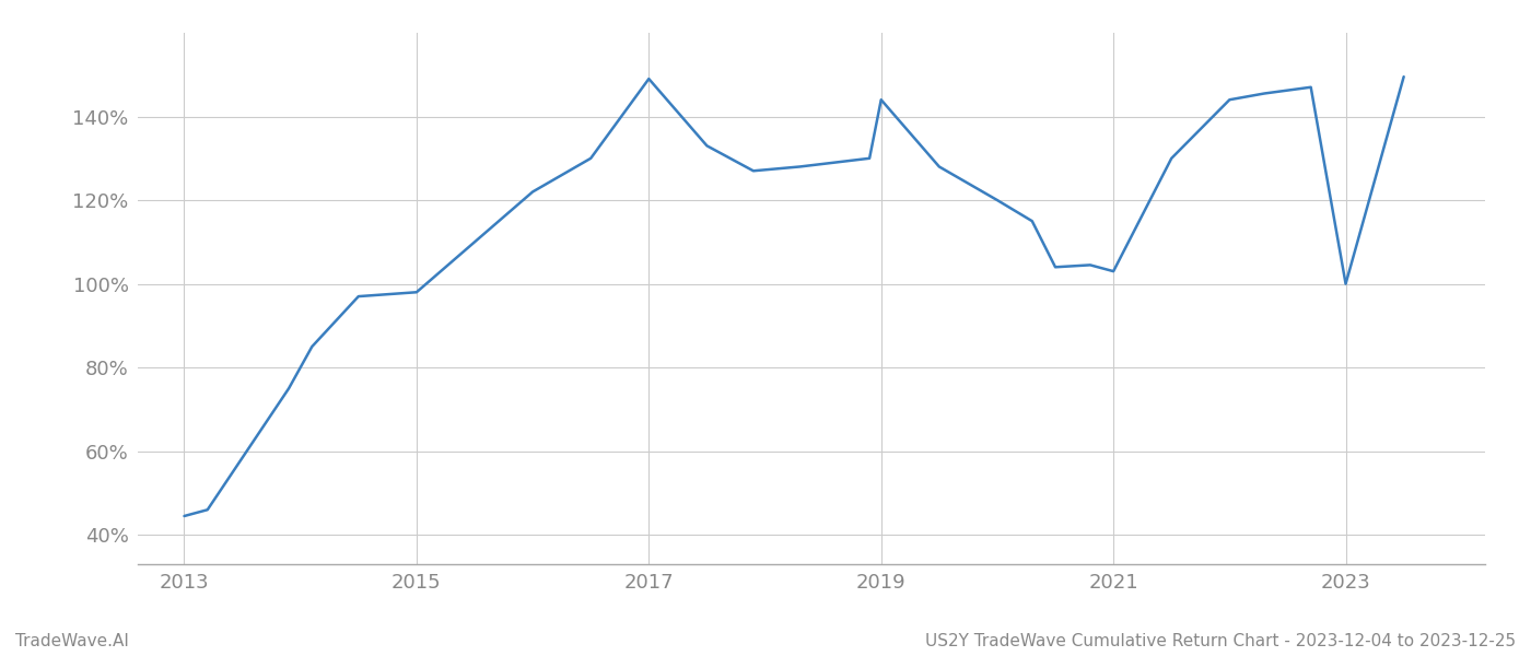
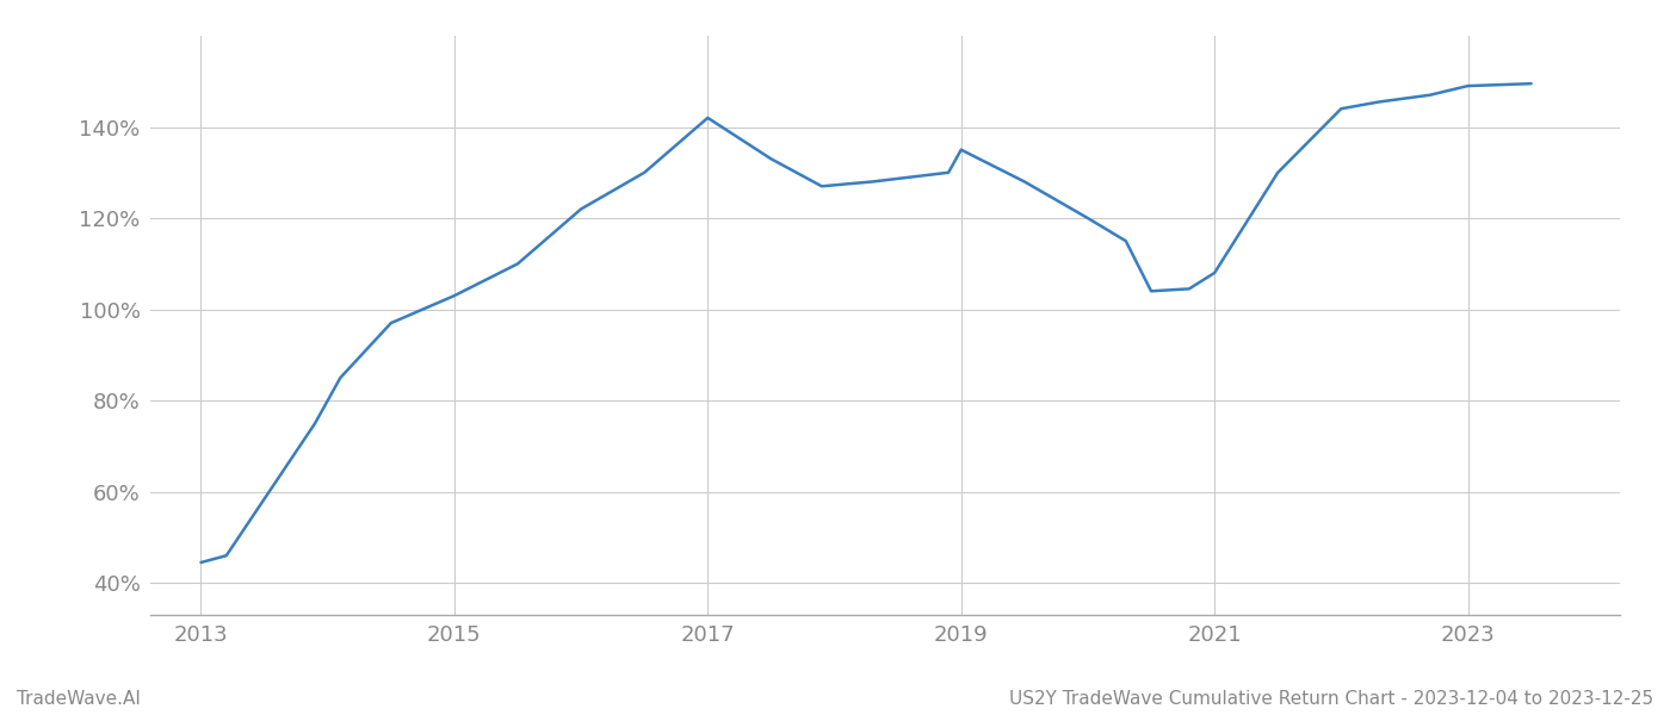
2015: 98.0% -> 103.0%
2017: 149.0% -> 142.0%
2019: 144.0% -> 135.0%
2021: 103.0% -> 108.0%
2023: 100.0% -> 149.0%
